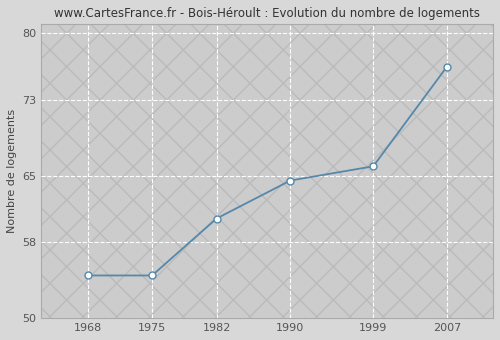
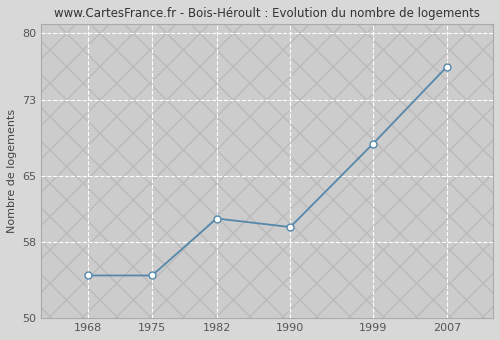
1990: 64.5 -> 59.6
1999: 66.0 -> 68.4
